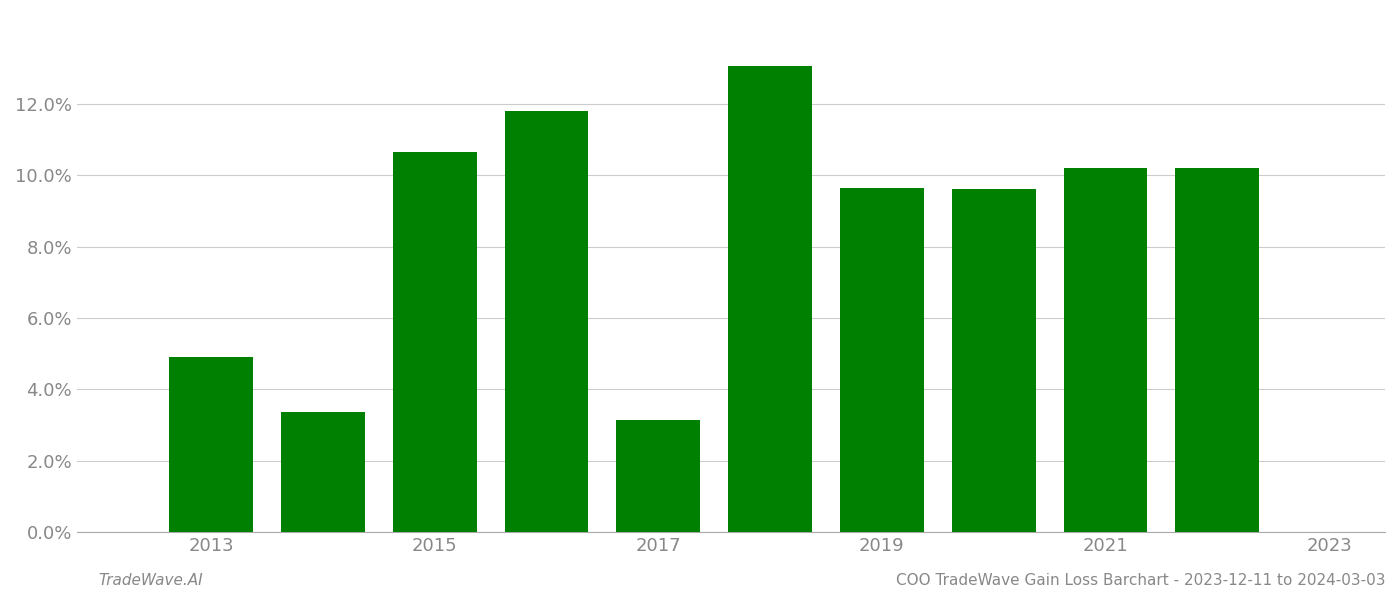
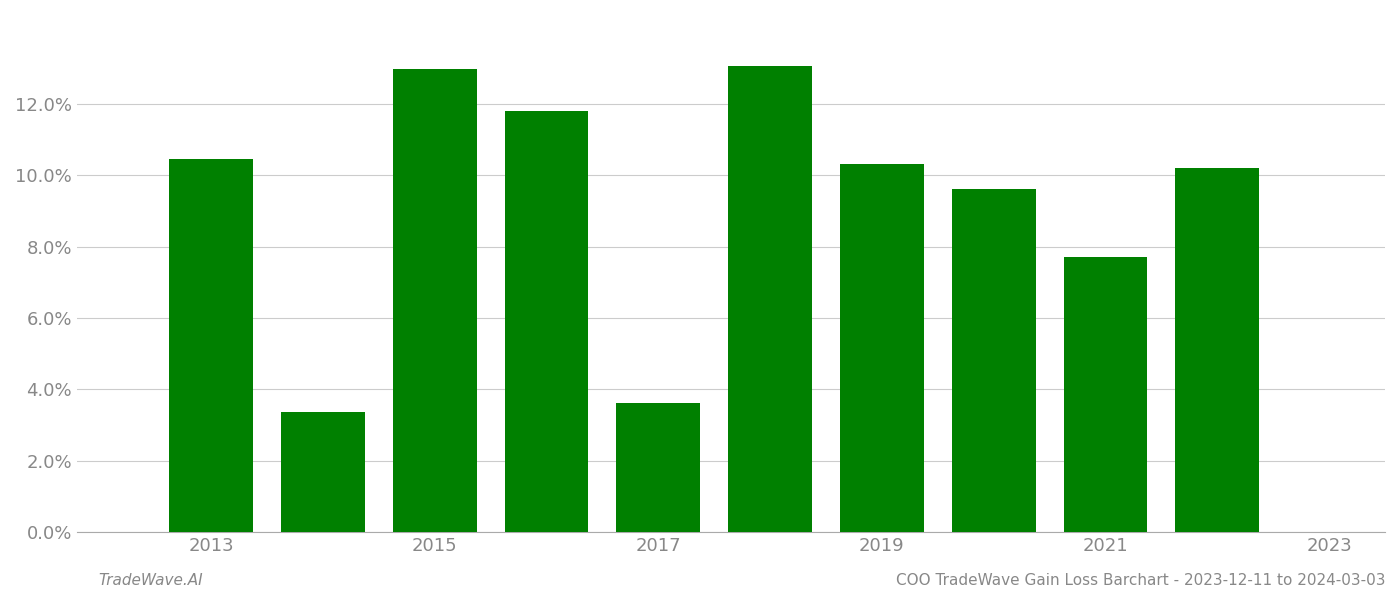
2013: 4.90% -> 10.47%
2015: 10.65% -> 12.98%
2017: 3.15% -> 3.62%
2019: 9.65% -> 10.32%
2021: 10.20% -> 7.72%
